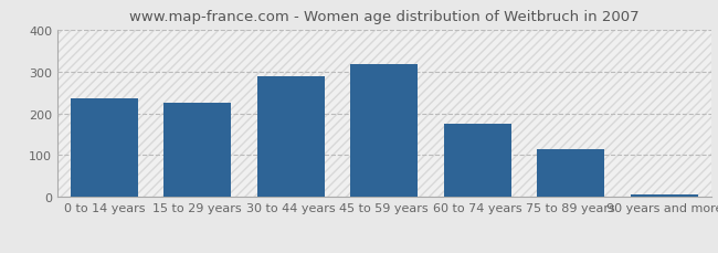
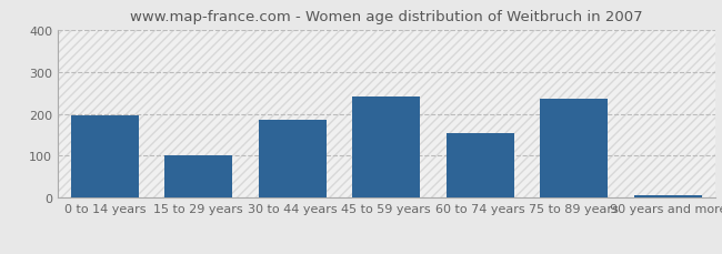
0 to 14 years: 235 -> 195
15 to 29 years: 224 -> 100
30 to 44 years: 289 -> 185
45 to 59 years: 316 -> 240
60 to 74 years: 175 -> 155
75 to 89 years: 115 -> 235
